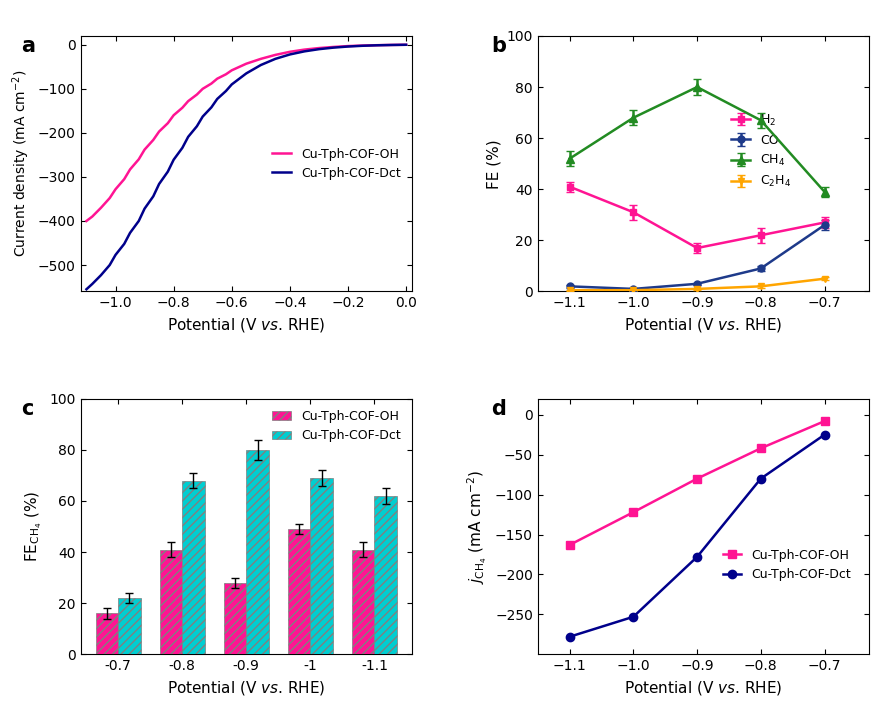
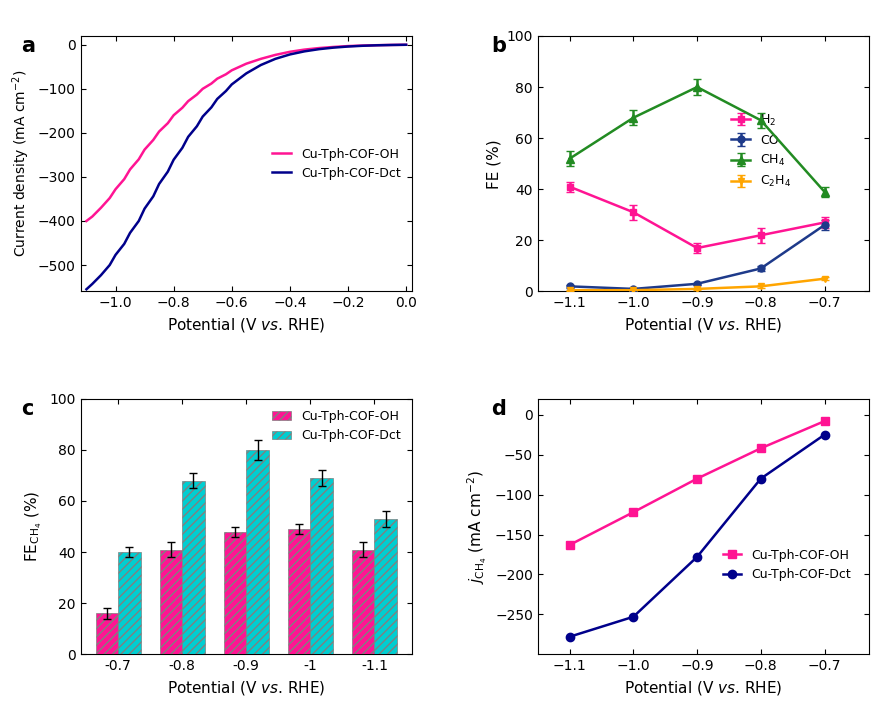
Cu-Tph-COF-Dct/-0.7: 22 -> 40
Cu-Tph-COF-OH/-0.9: 28 -> 48
Cu-Tph-COF-Dct/-1.1: 62 -> 53
